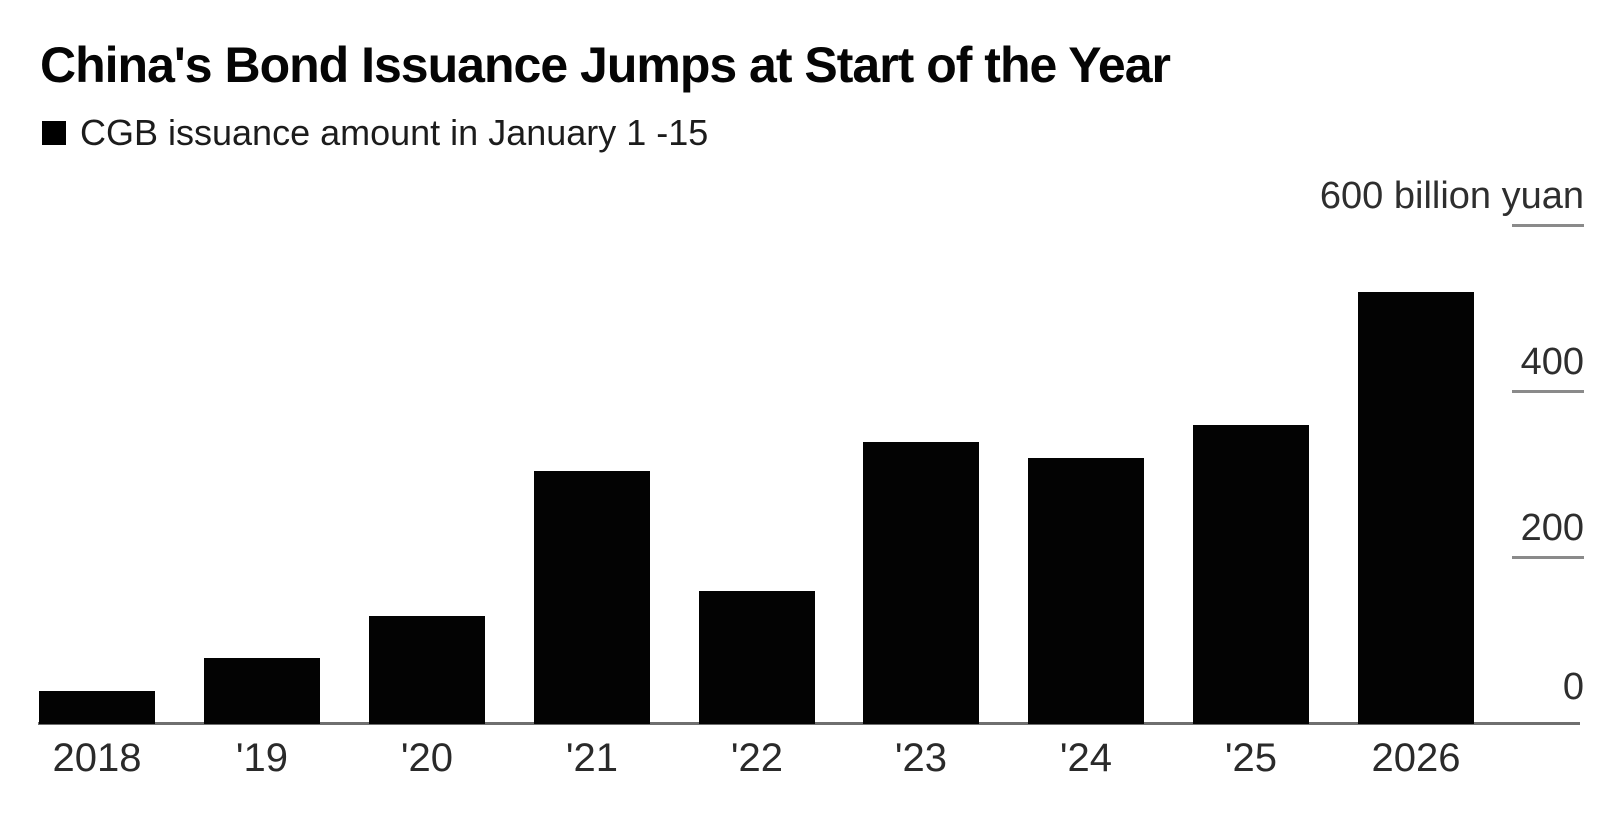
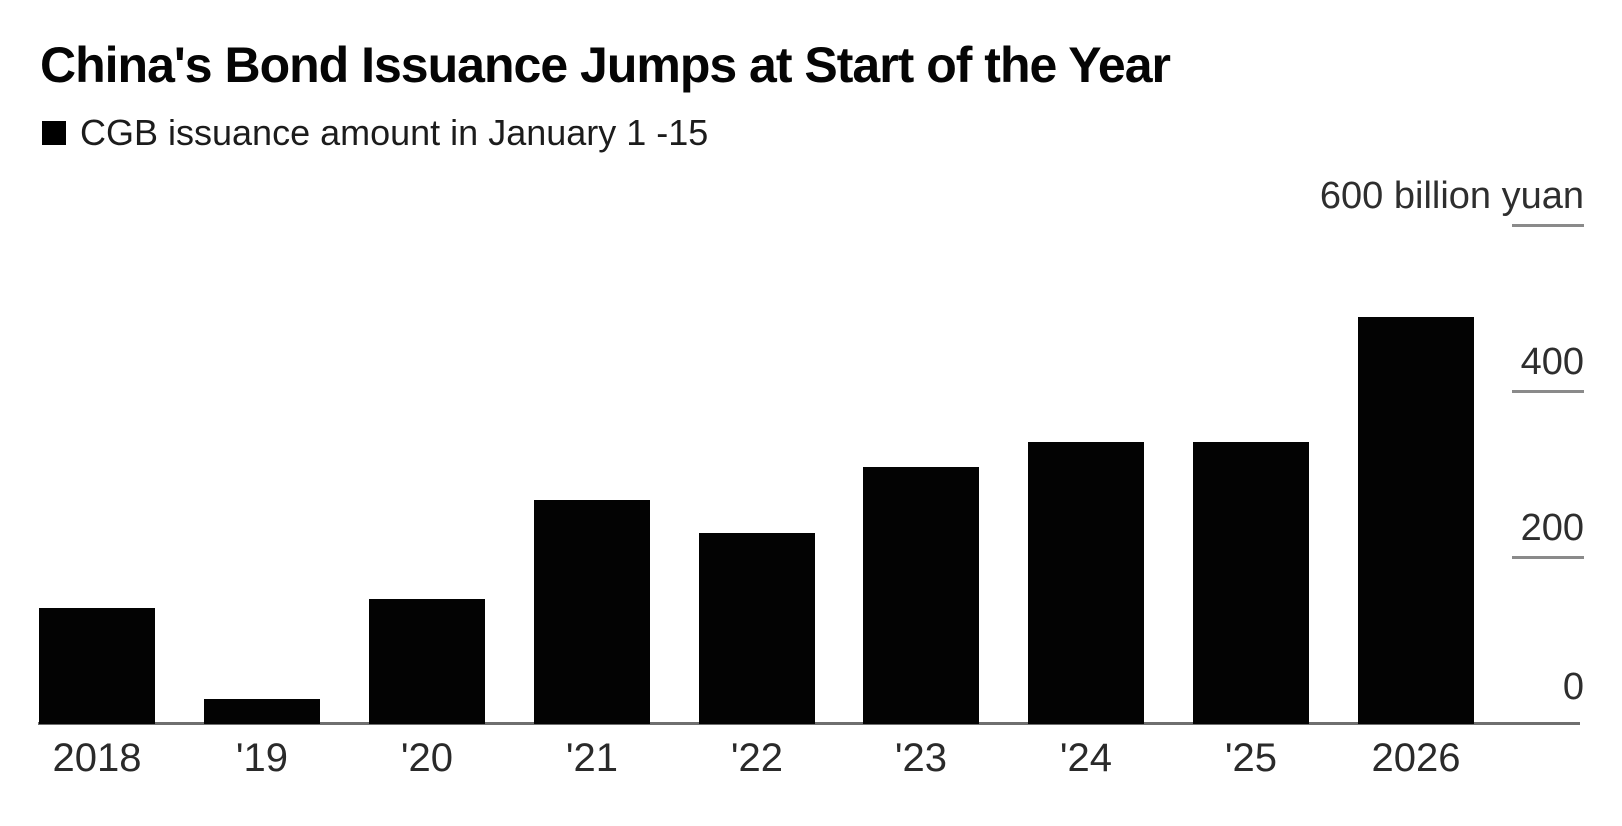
2018: 40 -> 140
'19: 80 -> 30
'20: 130 -> 150
'21: 300 -> 270
'22: 160 -> 230
'23: 340 -> 310
'24: 320 -> 340
'25: 360 -> 340
2026: 520 -> 490
